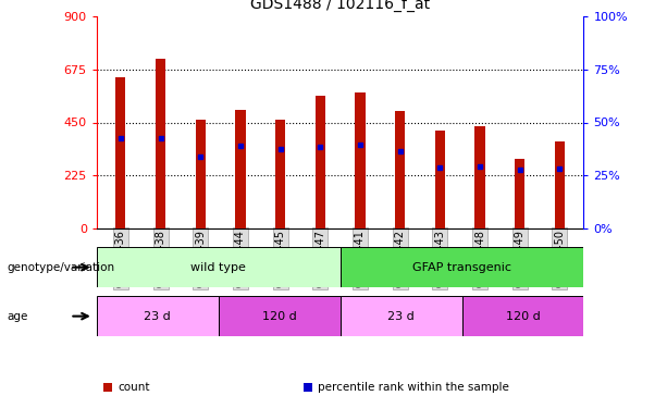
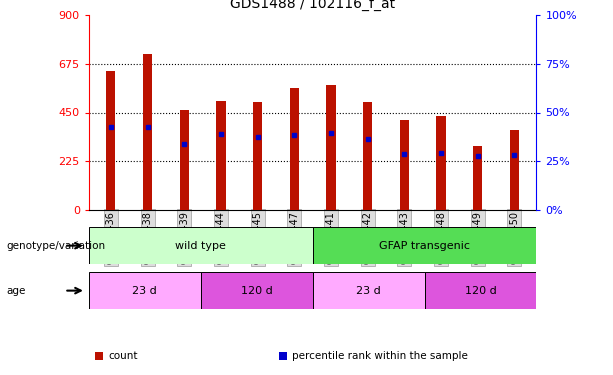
GSM15445: 460 -> 500
